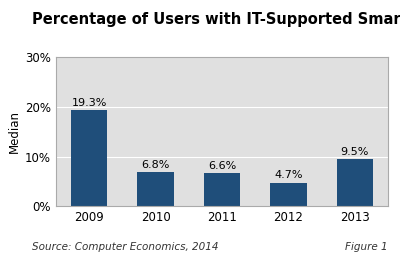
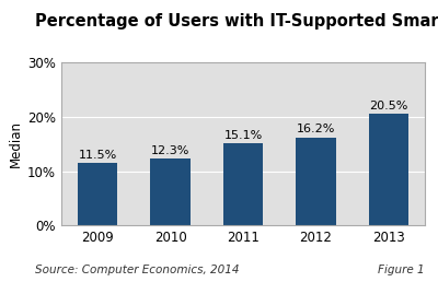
2009: 19.3% -> 11.5%
2010: 6.8% -> 12.3%
2011: 6.6% -> 15.1%
2012: 4.7% -> 16.2%
2013: 9.5% -> 20.5%
